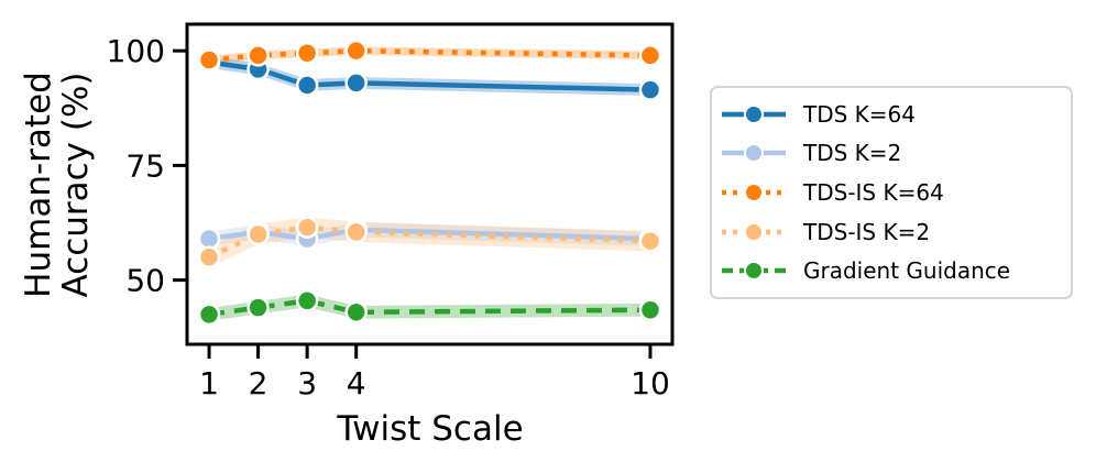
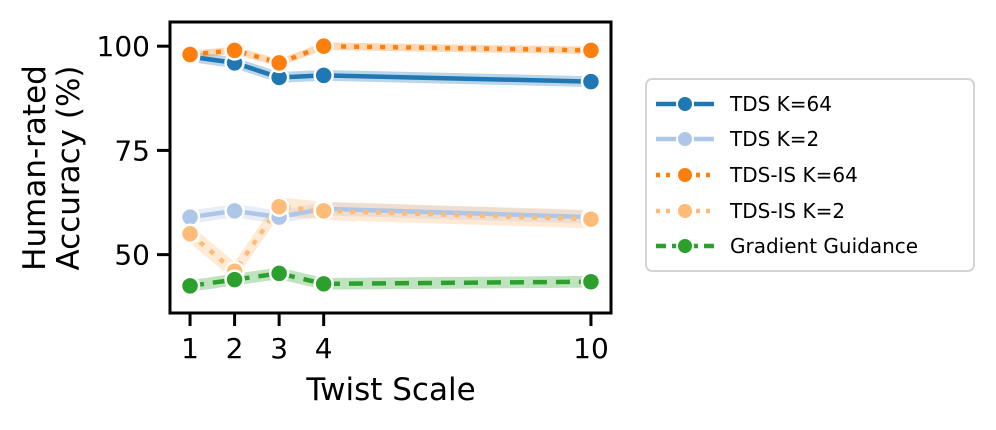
TDS-IS K=2/2: 60 -> 46
TDS-IS K=64/3: 100 -> 96
